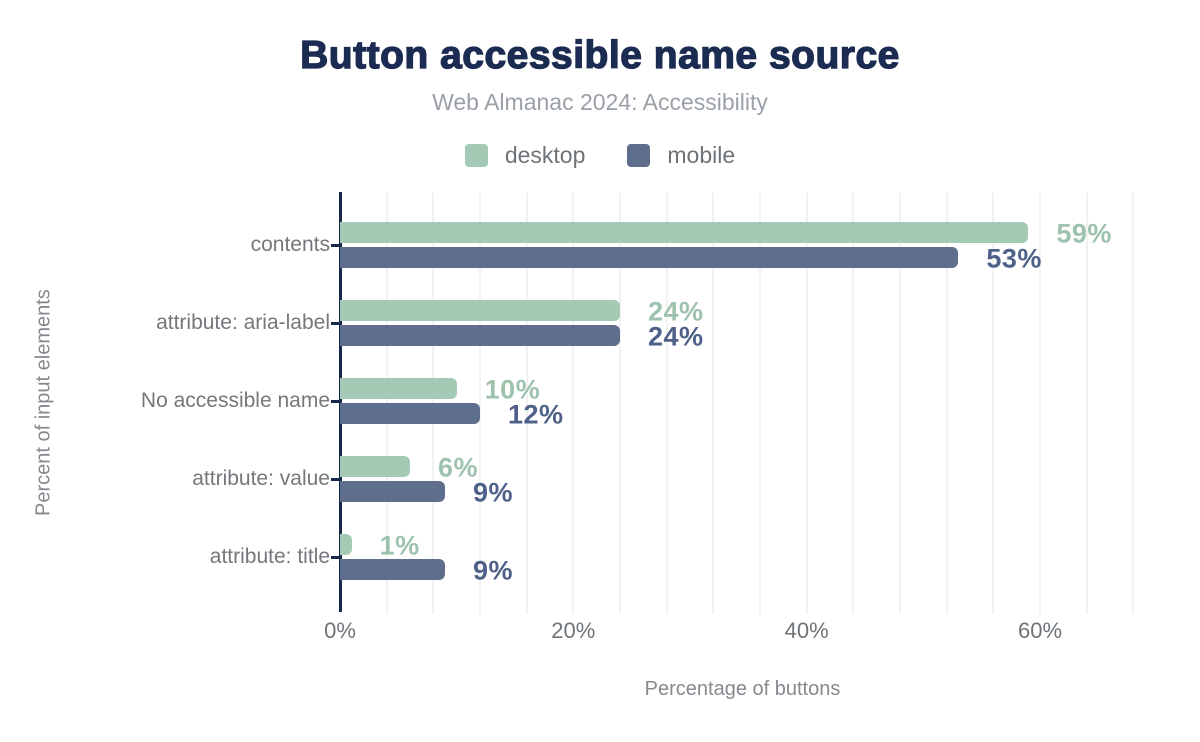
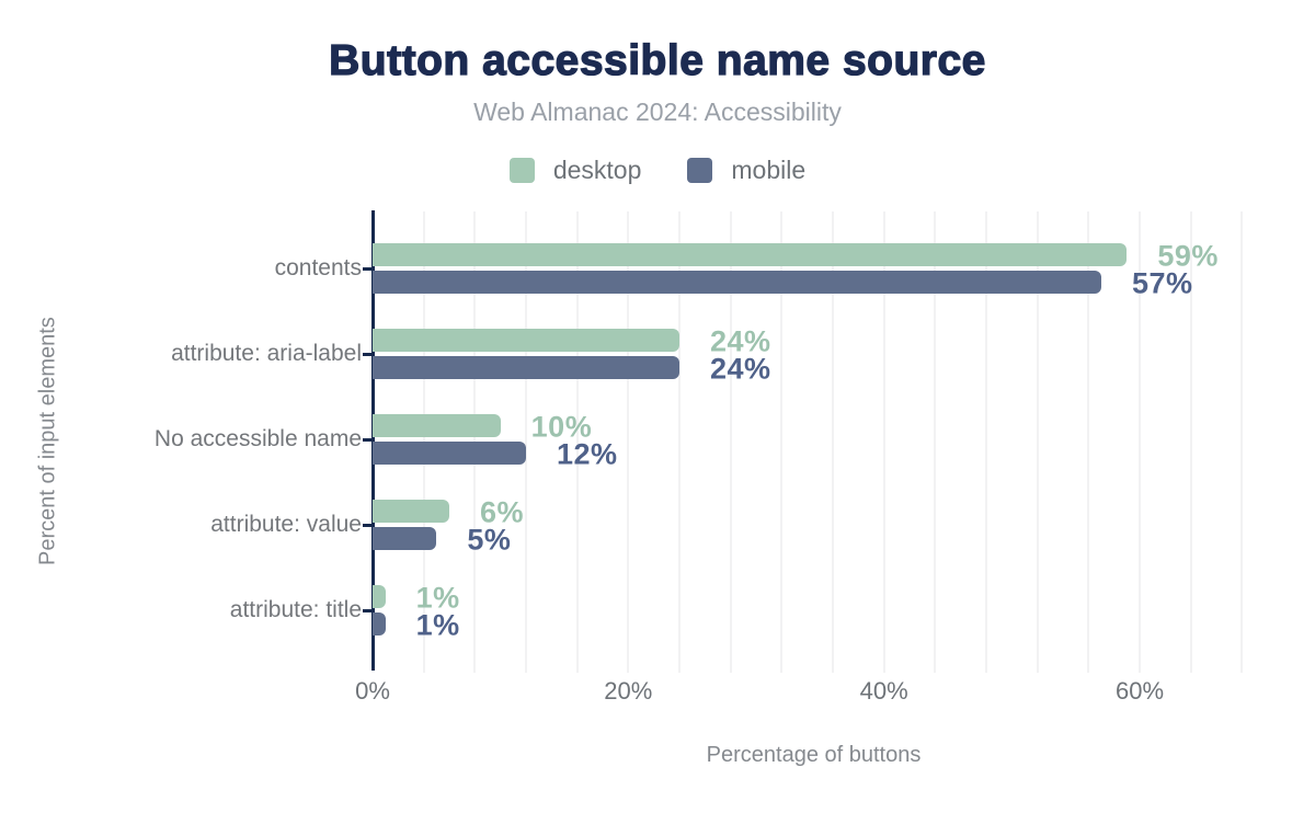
mobile/contents: 53% -> 57%
mobile/attribute: value: 9% -> 5%
mobile/attribute: title: 9% -> 1%
